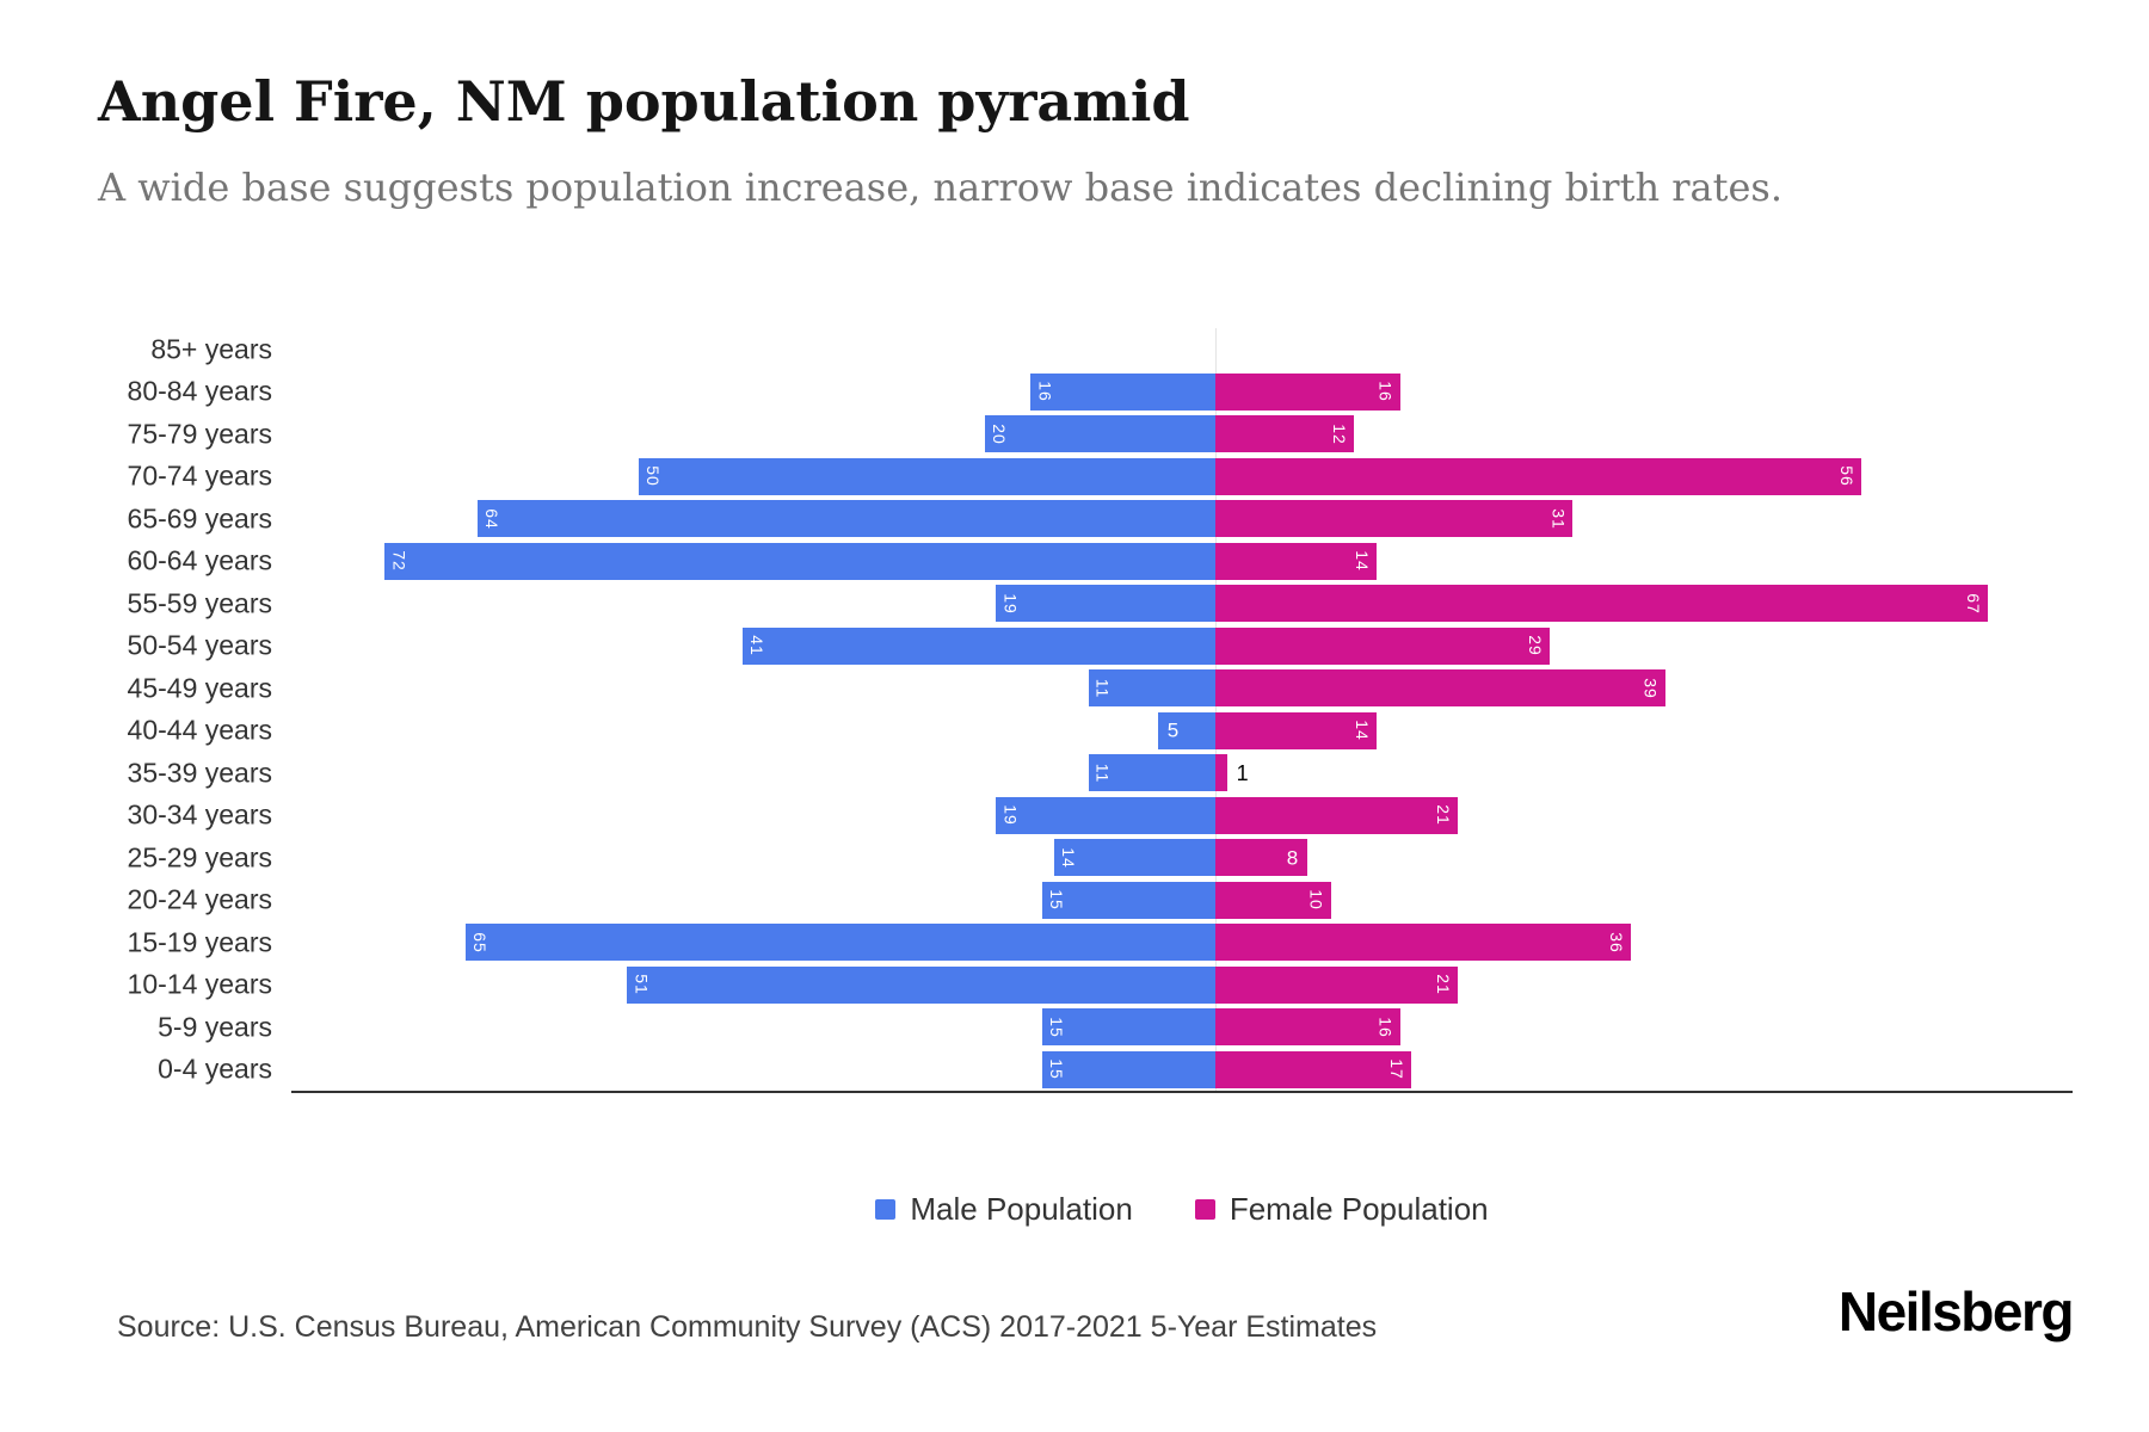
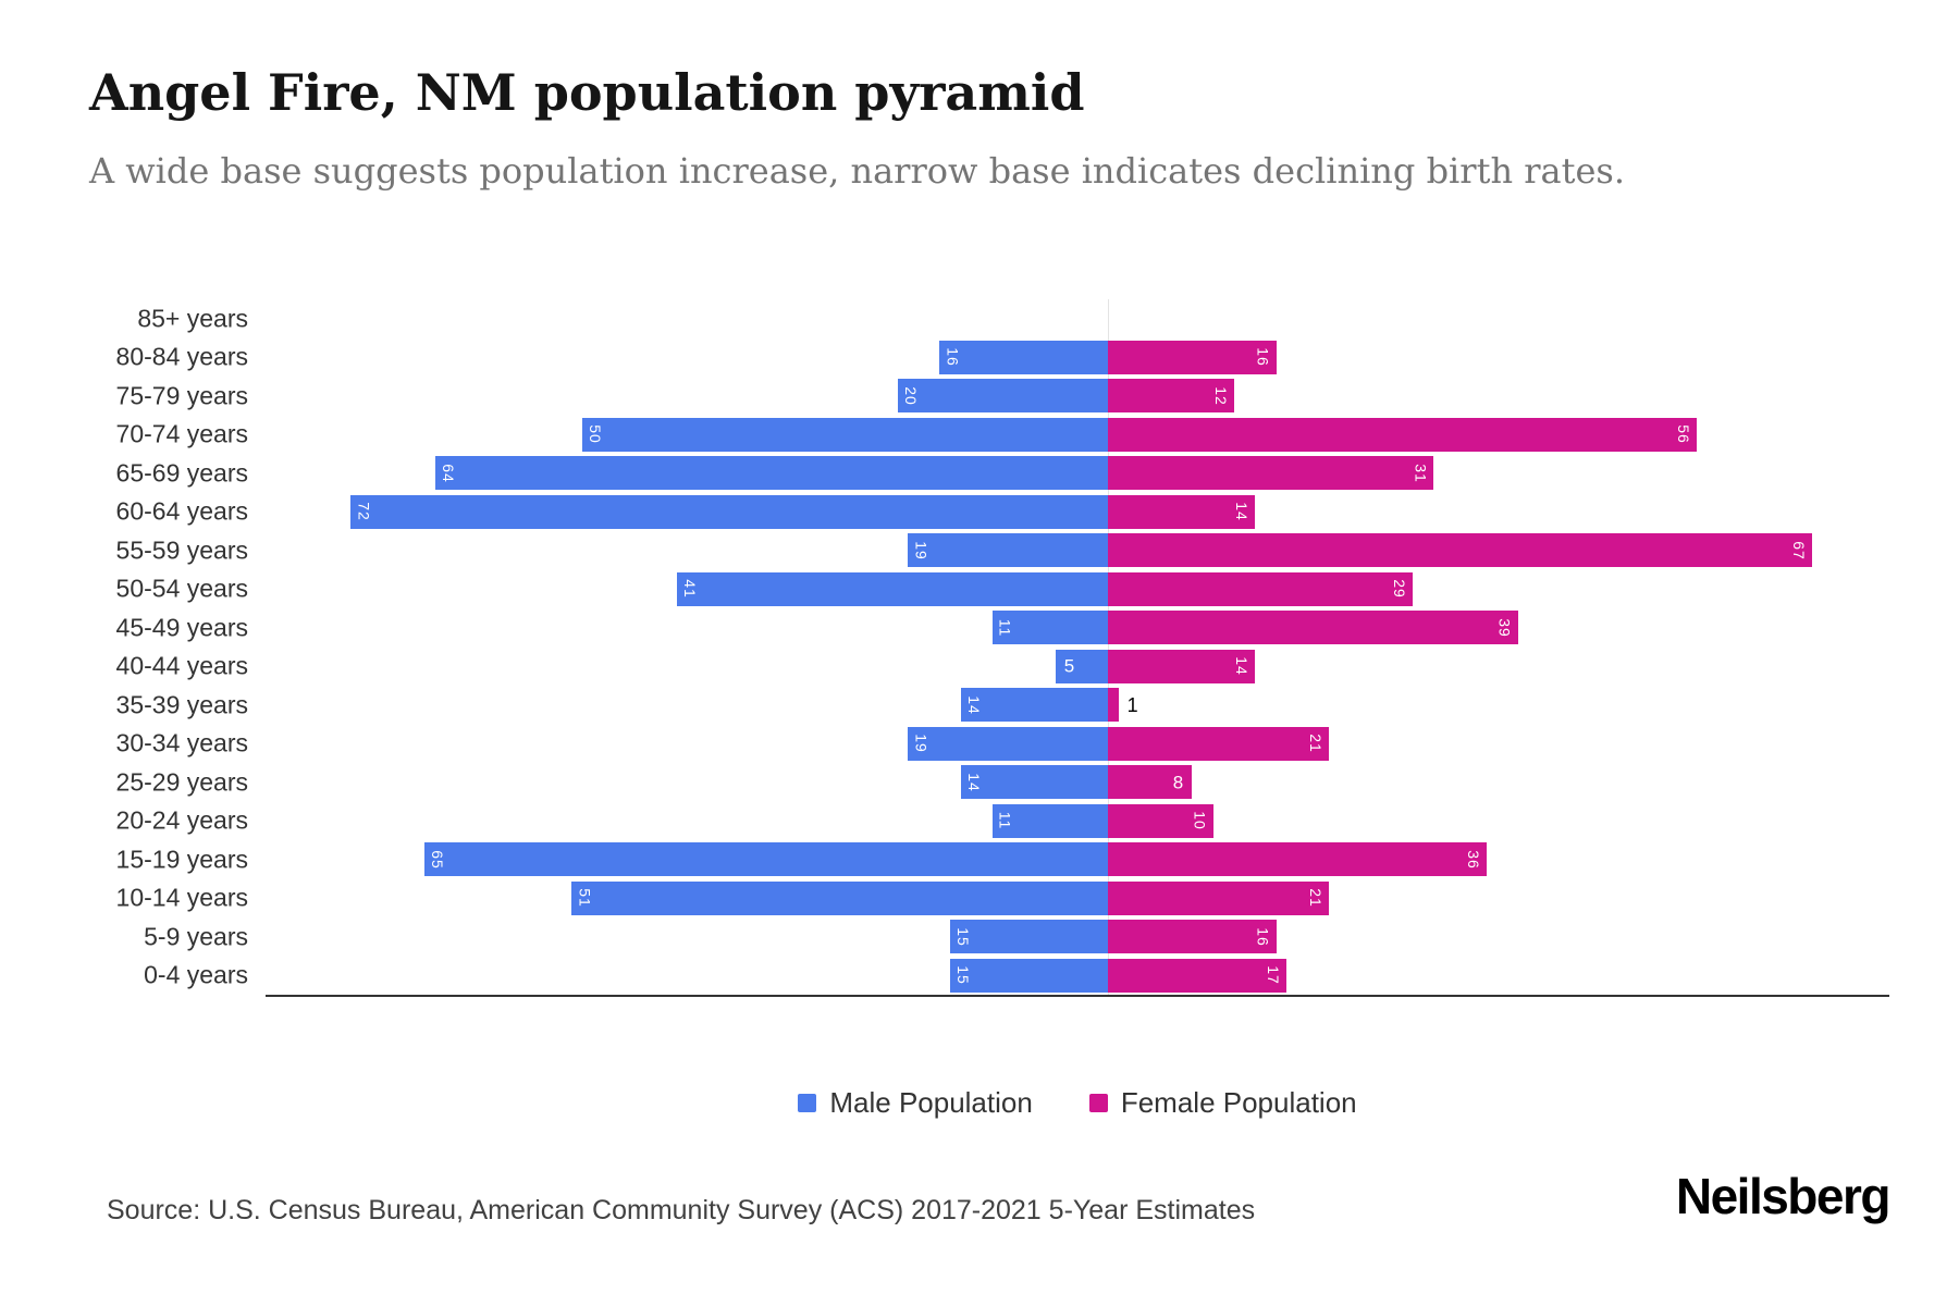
Male Population/35-39 years: 11 -> 14
Male Population/20-24 years: 15 -> 11
